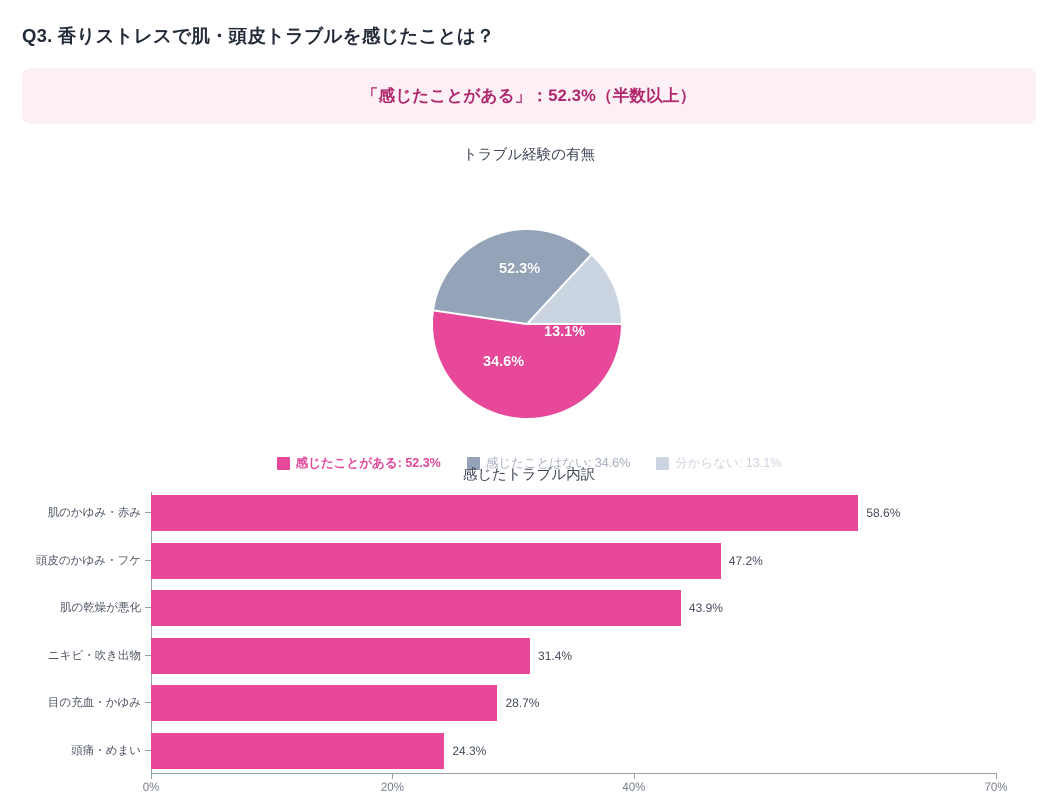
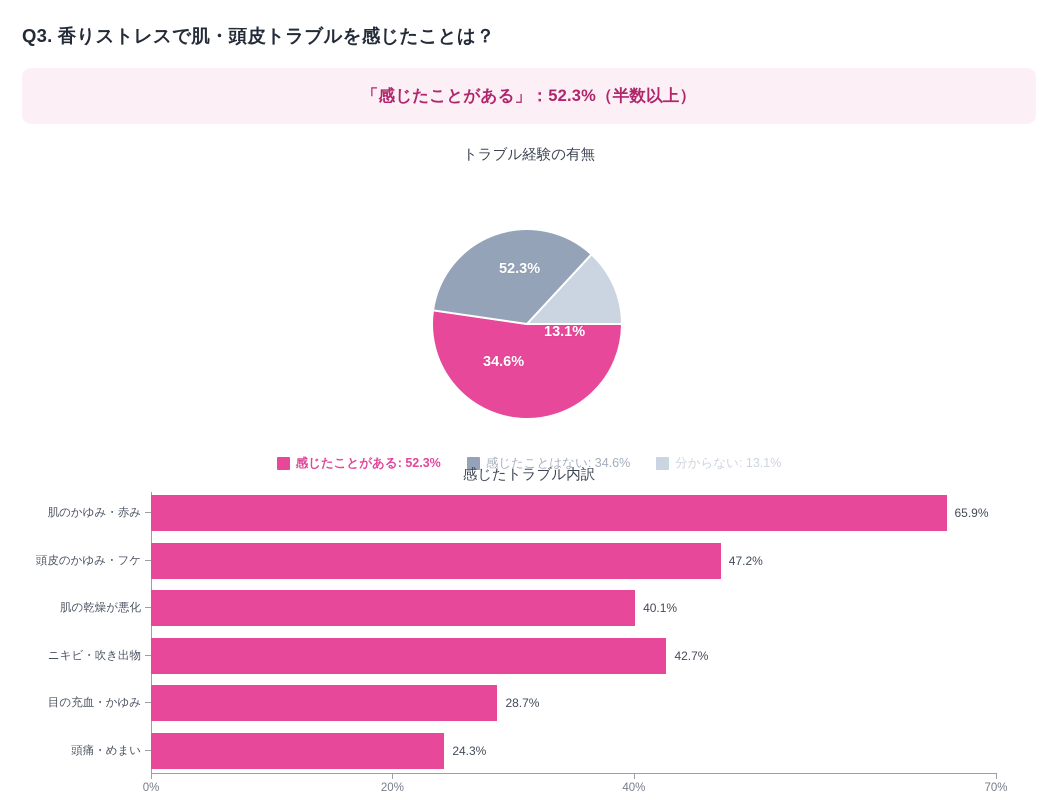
感じたトラブル内訳/肌のかゆみ・赤み: 58.6% -> 65.9%
感じたトラブル内訳/肌の乾燥が悪化: 43.9% -> 40.1%
感じたトラブル内訳/ニキビ・吹き出物: 31.4% -> 42.7%
